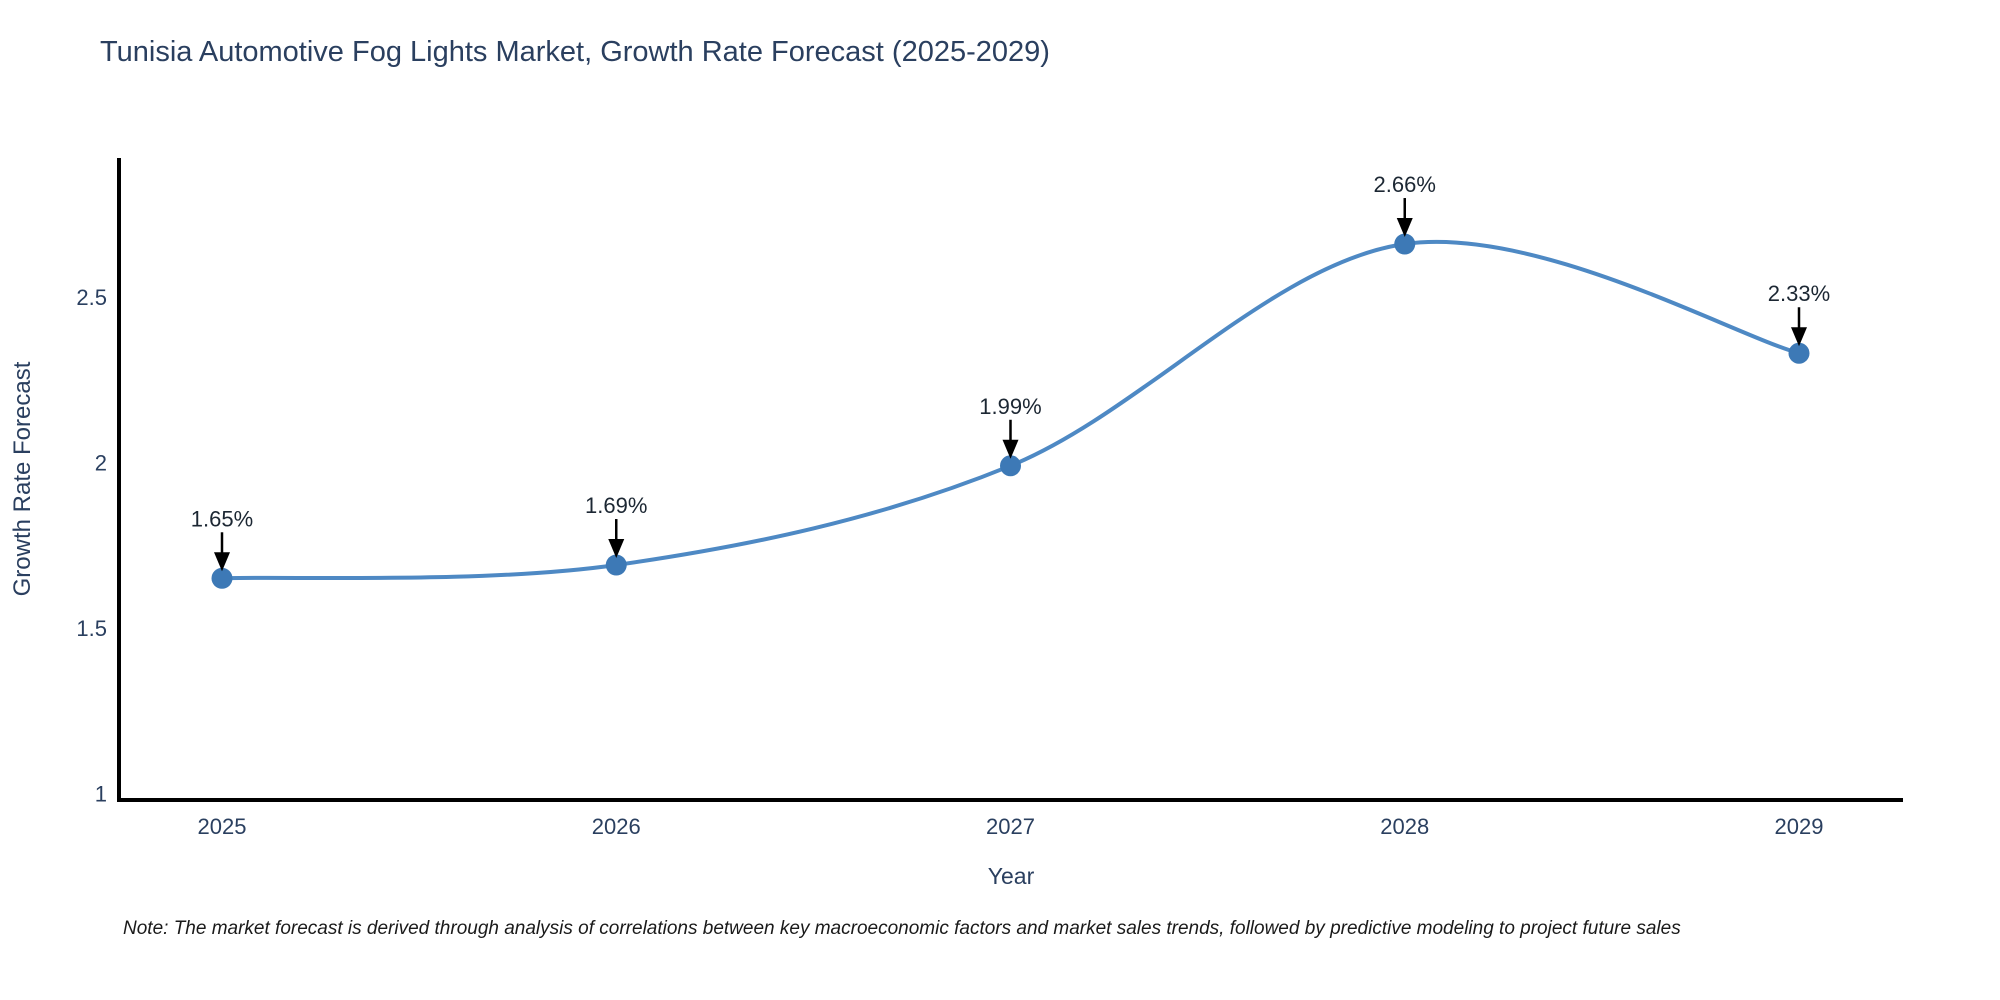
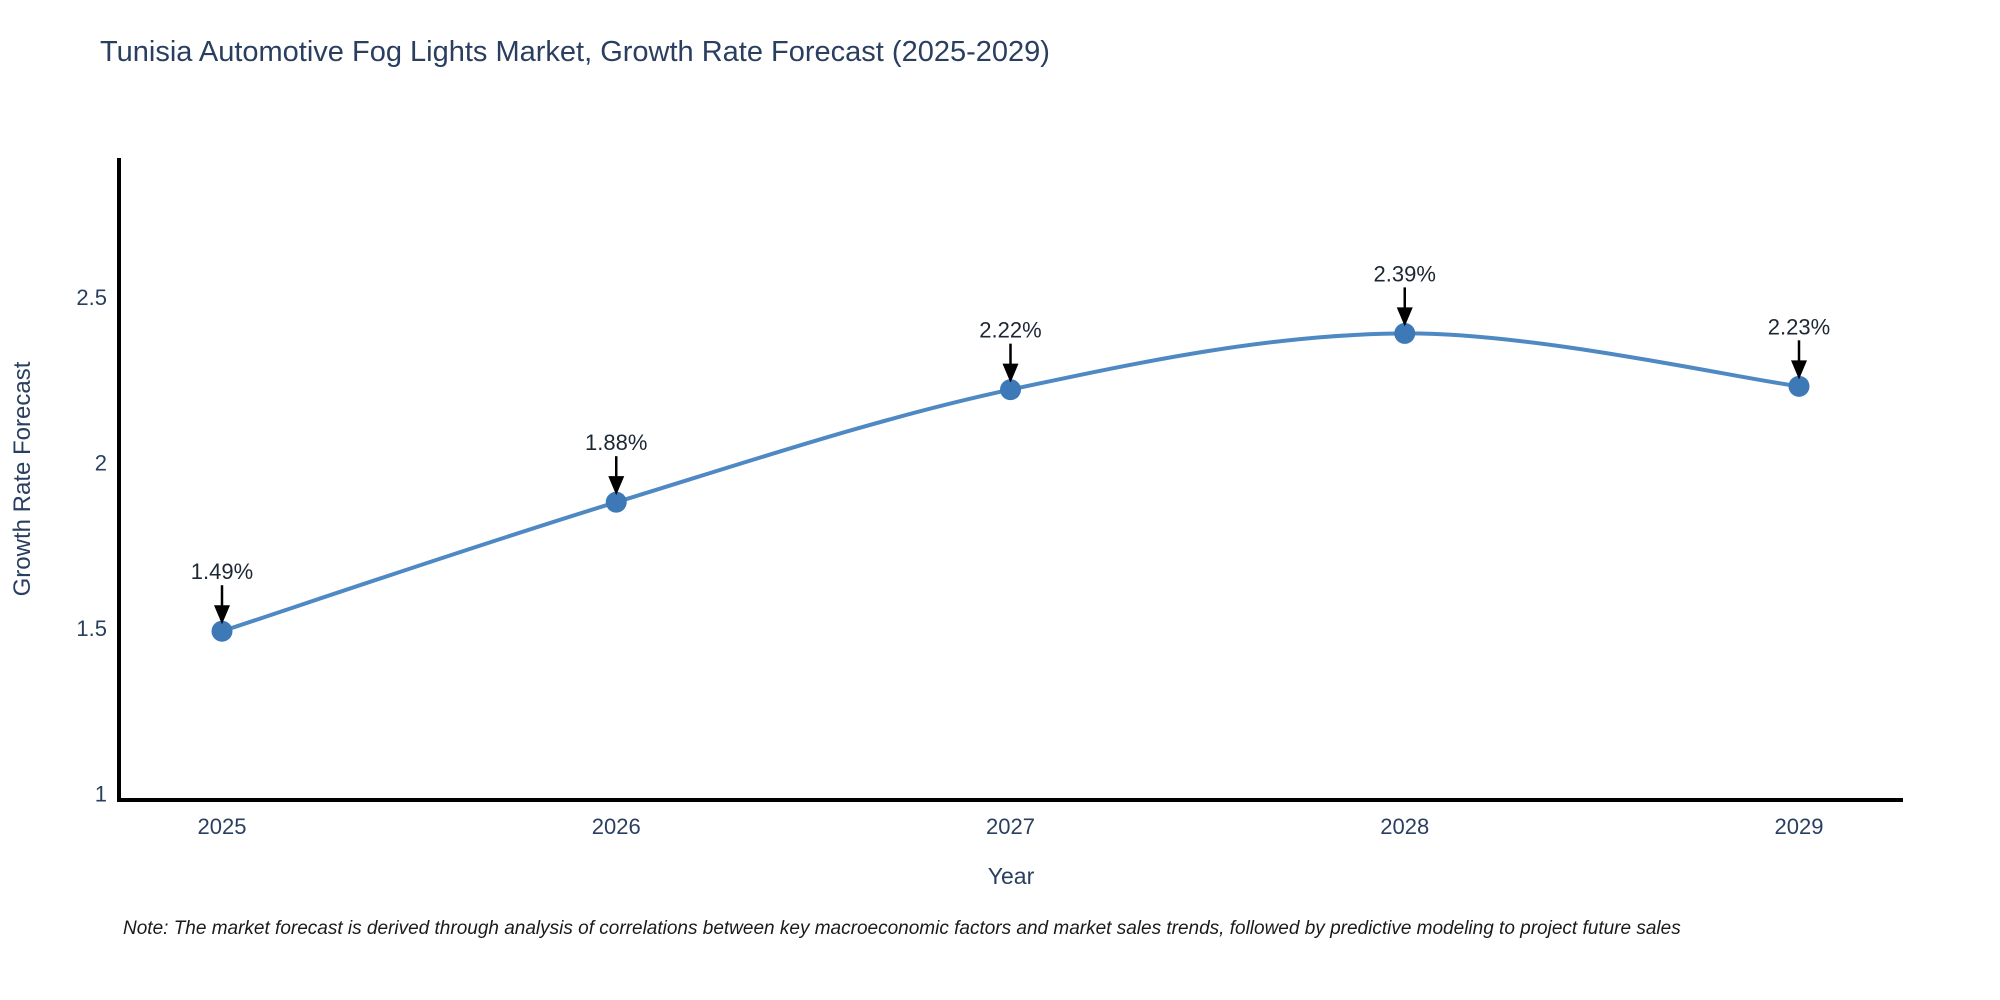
2025: 1.65% -> 1.49%
2026: 1.69% -> 1.88%
2027: 1.99% -> 2.22%
2028: 2.66% -> 2.39%
2029: 2.33% -> 2.23%
